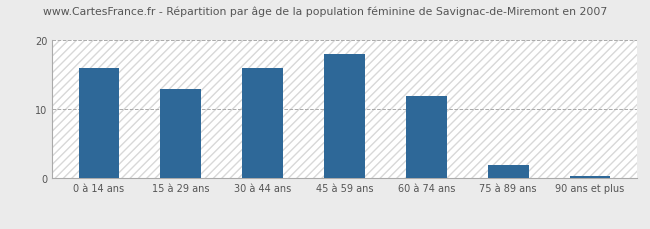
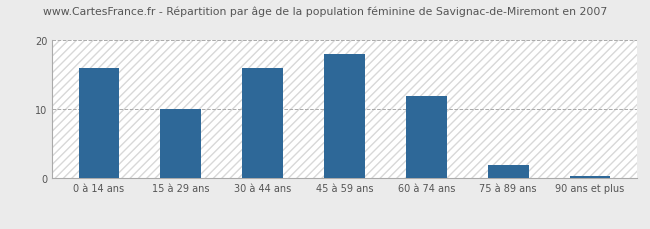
15 à 29 ans: 13.0 -> 10.0
